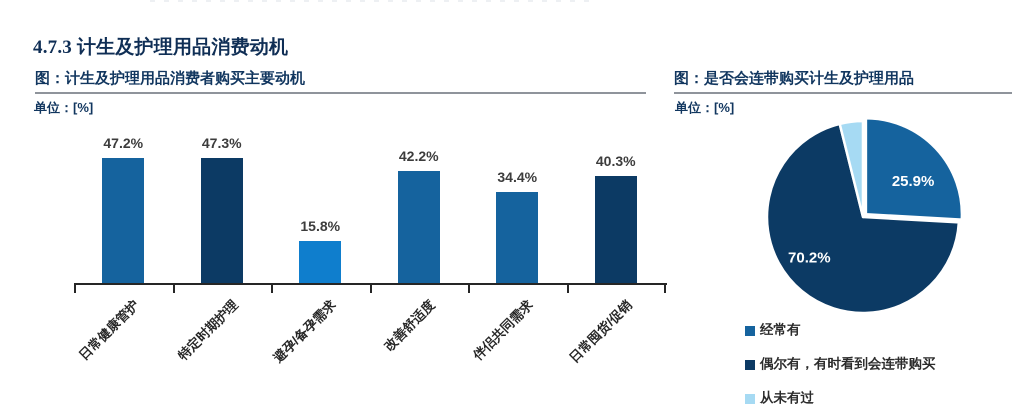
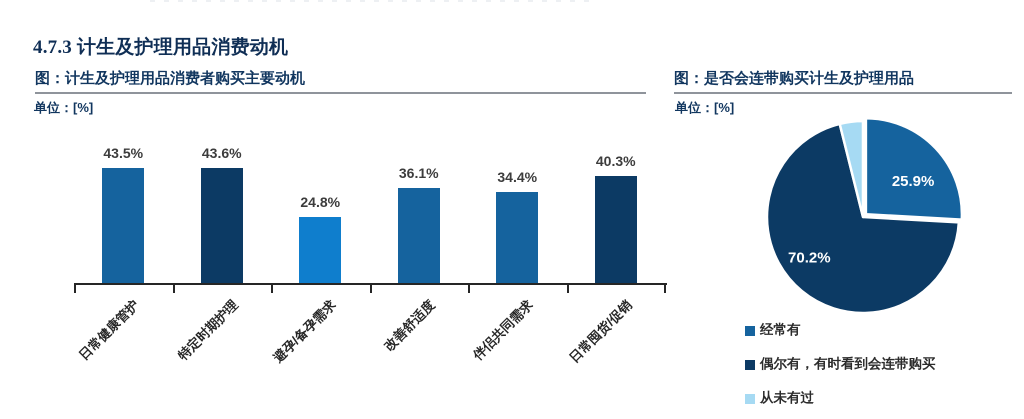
图：计生及护理用品消费者购买主要动机/日常健康管护: 47.2% -> 43.5%
图：计生及护理用品消费者购买主要动机/特定时期护理: 47.3% -> 43.6%
图：计生及护理用品消费者购买主要动机/避孕/备孕需求: 15.8% -> 24.8%
图：计生及护理用品消费者购买主要动机/改善舒适度: 42.2% -> 36.1%
